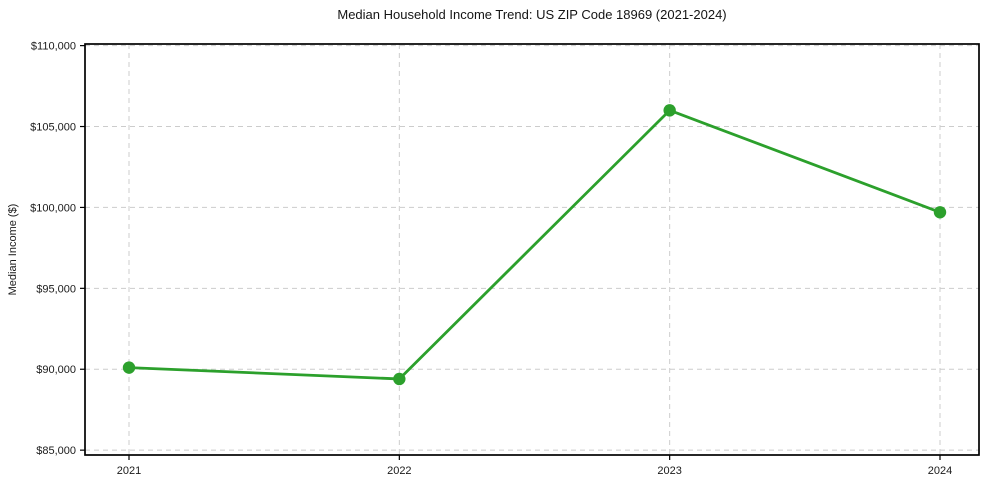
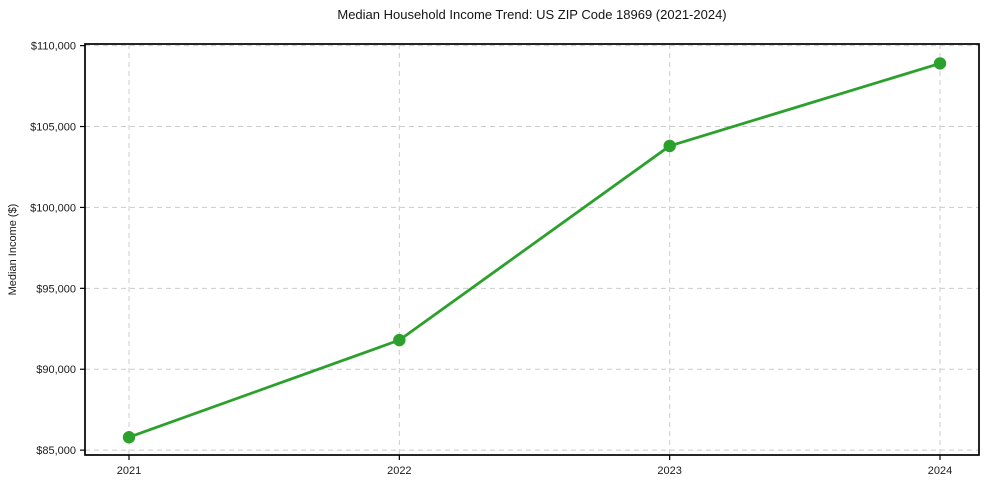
2021: $90100 -> $85800
2022: $89400 -> $91800
2023: $106000 -> $103800
2024: $99700 -> $108900
